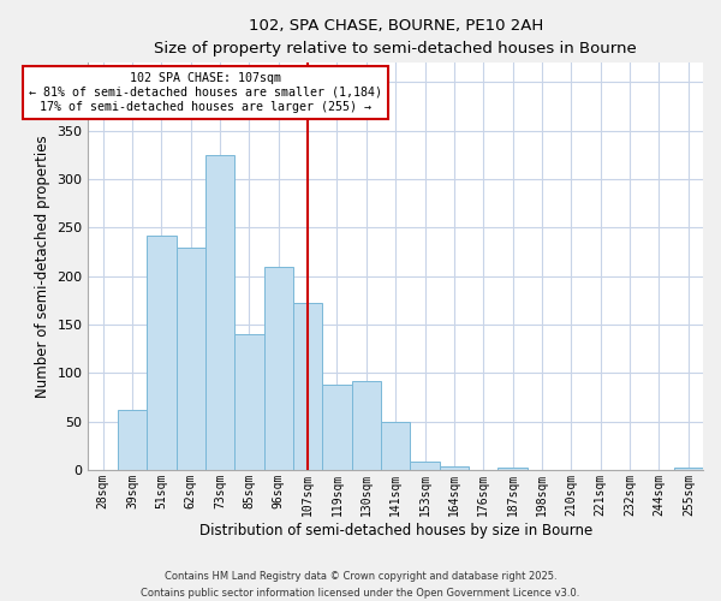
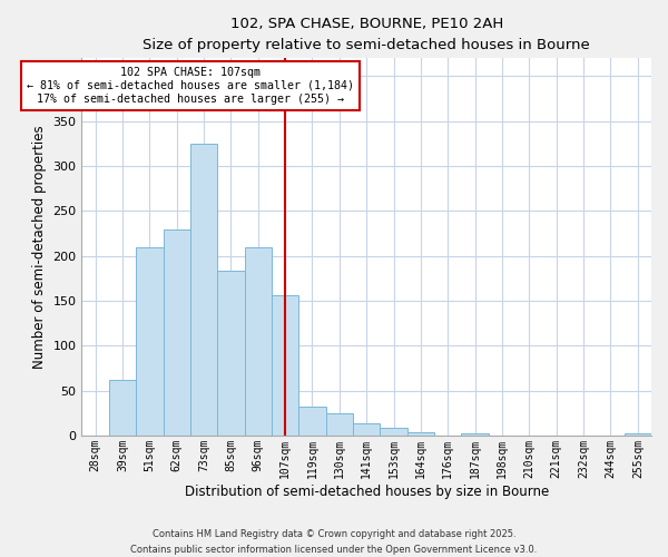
51sqm: 242 -> 209
85sqm: 140 -> 184
107sqm: 172 -> 156
119sqm: 88 -> 32
130sqm: 92 -> 25
141sqm: 50 -> 14
